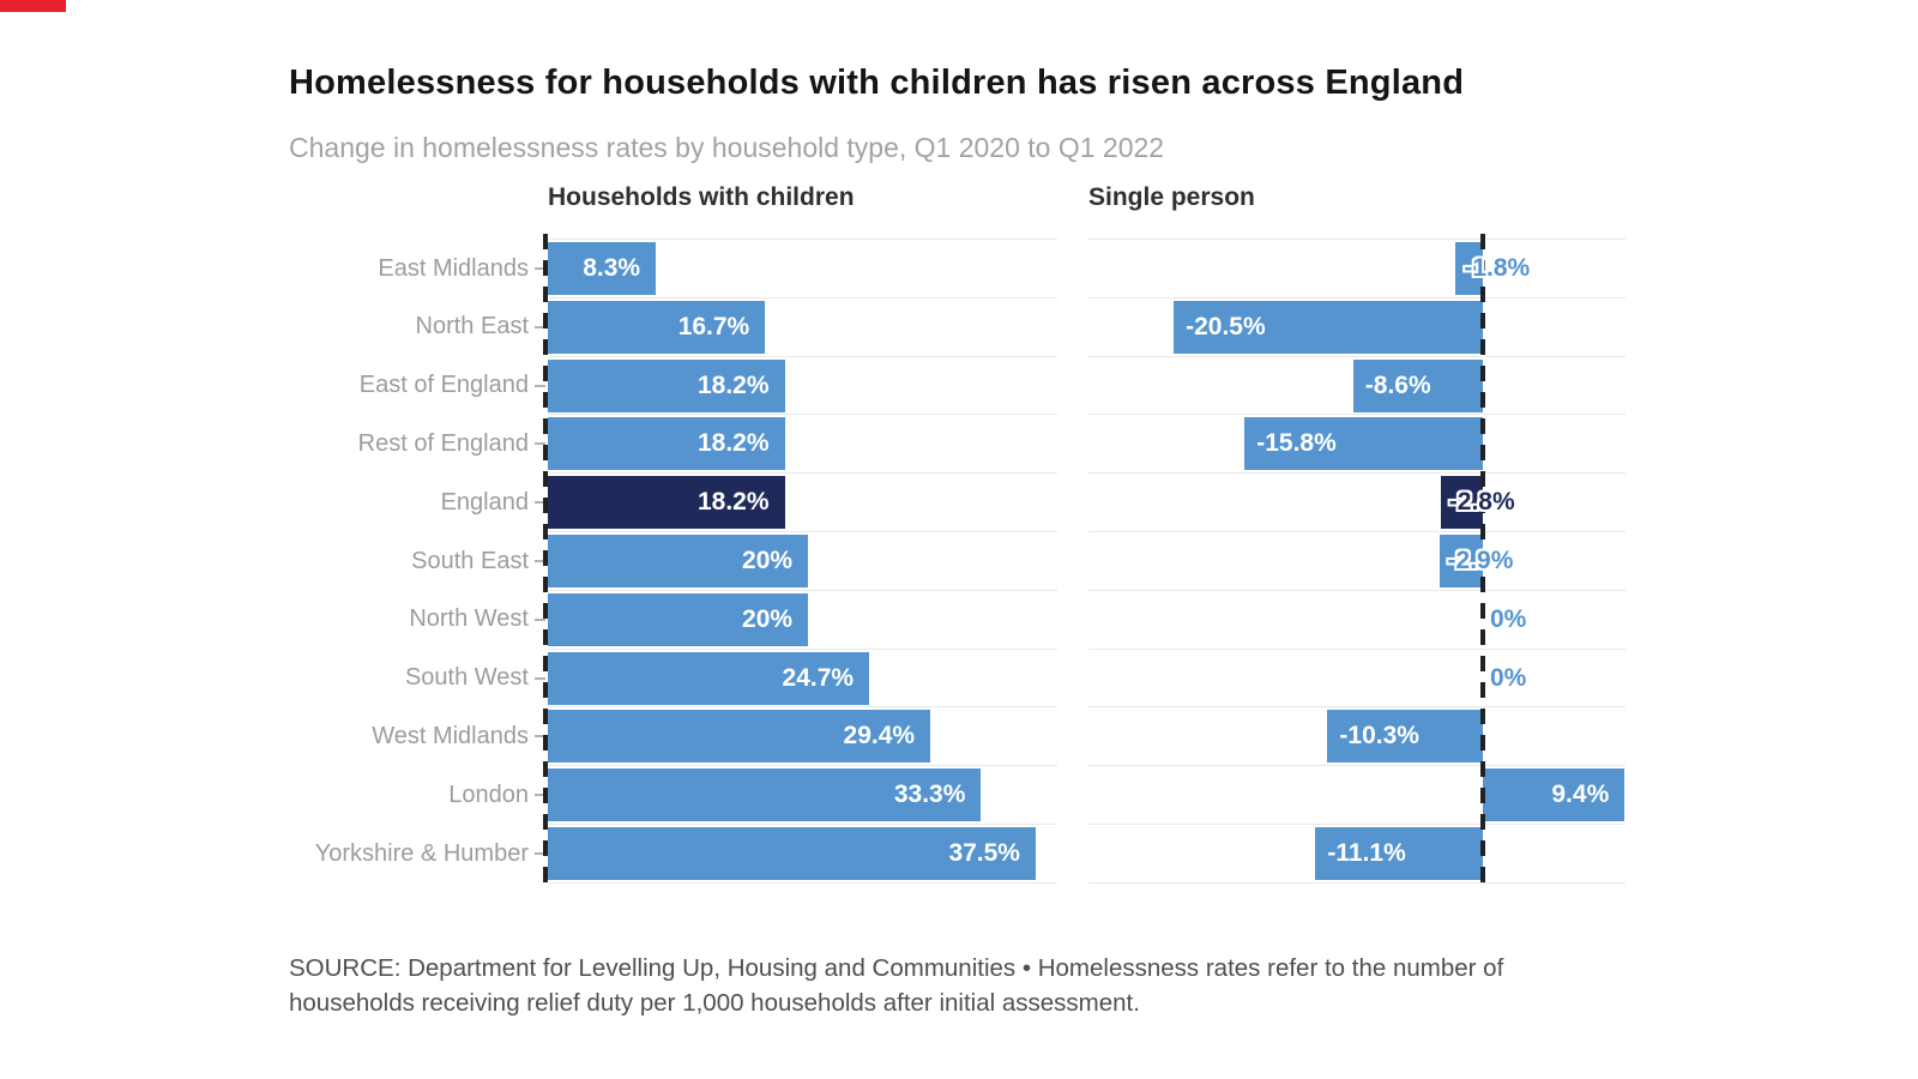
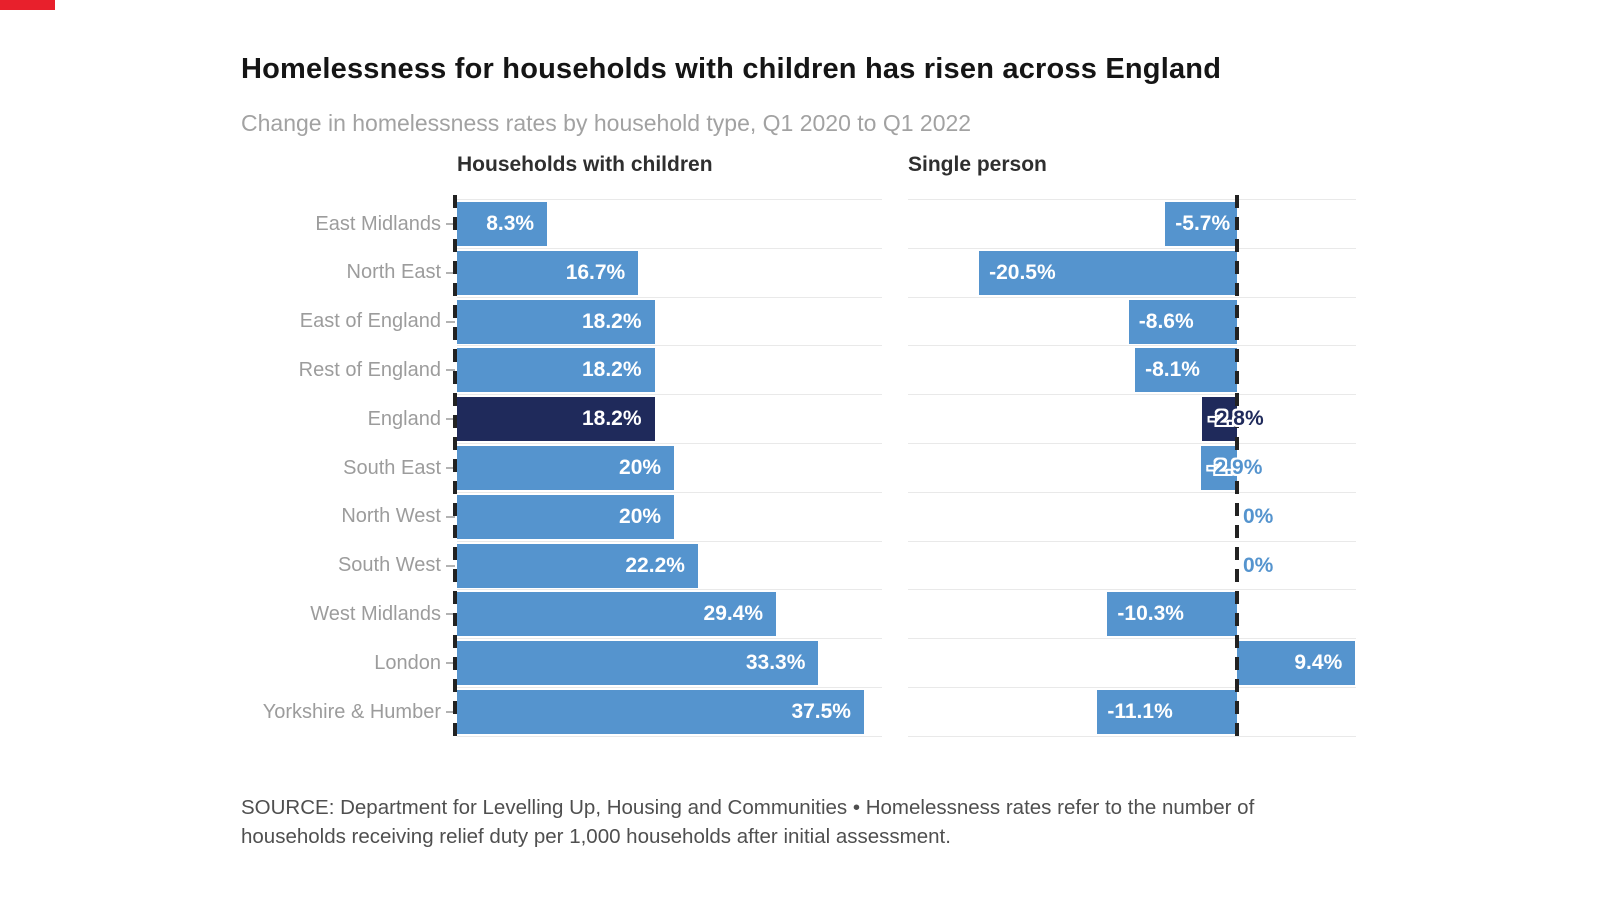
Single person/East Midlands: -1.8% -> -5.7%
Single person/Rest of England: -15.8% -> -8.1%
Households with children/South West: 24.7% -> 22.2%
